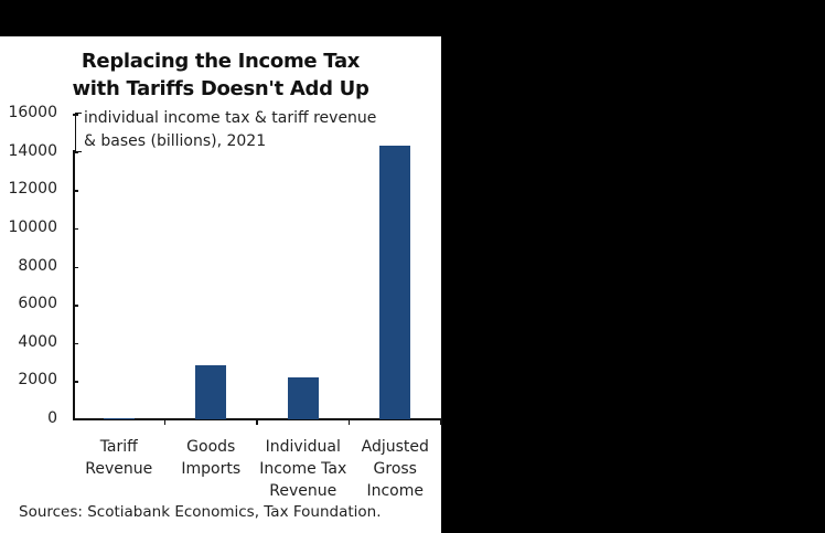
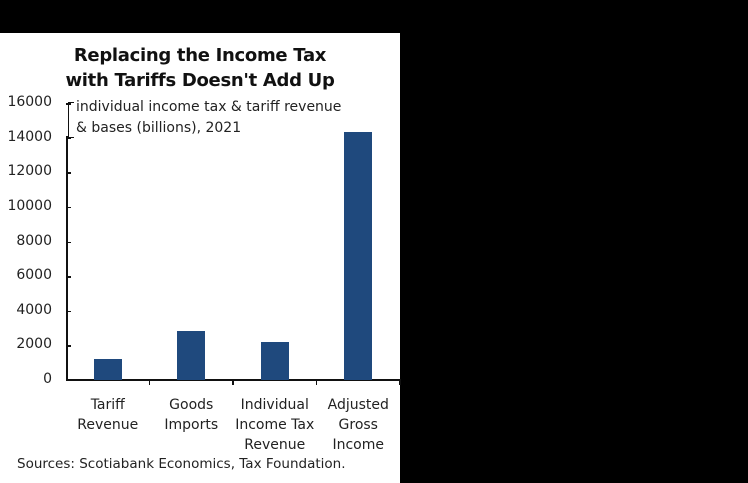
Tariff Revenue: 100 -> 1200
